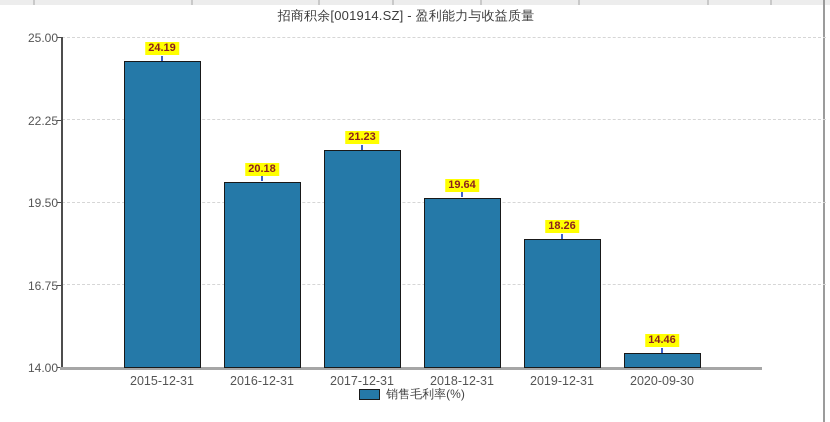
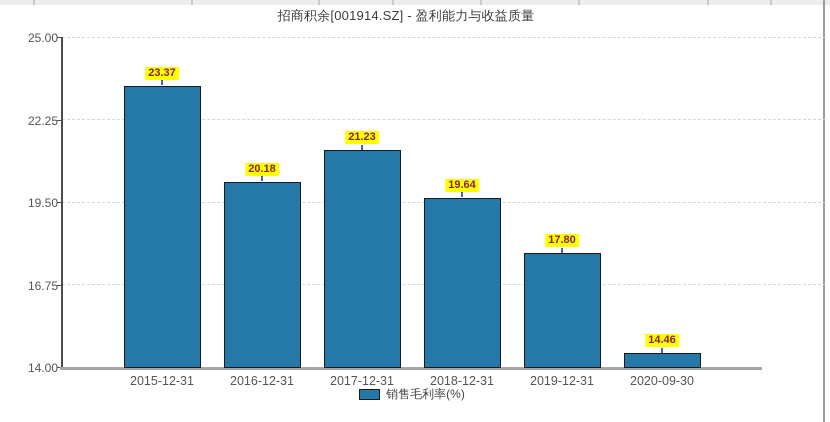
2015-12-31: 24.19 -> 23.37
2019-12-31: 18.26 -> 17.80
